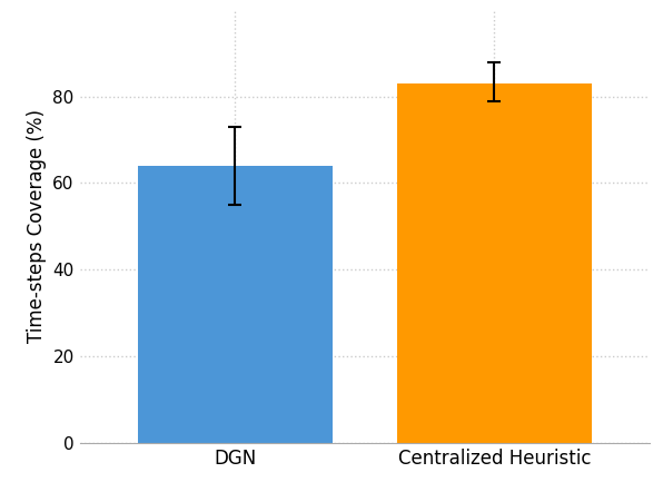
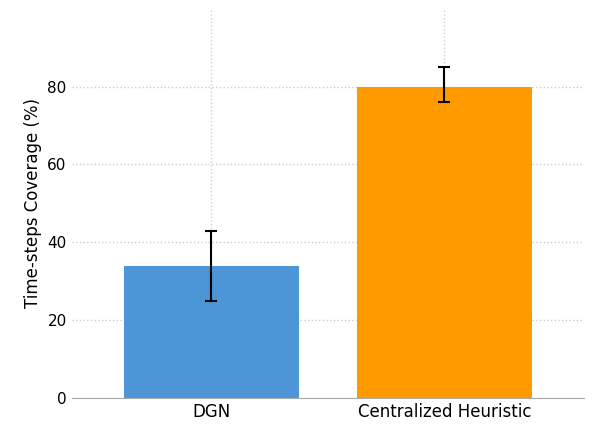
DGN: 64 -> 34
Centralized Heuristic: 83 -> 80
